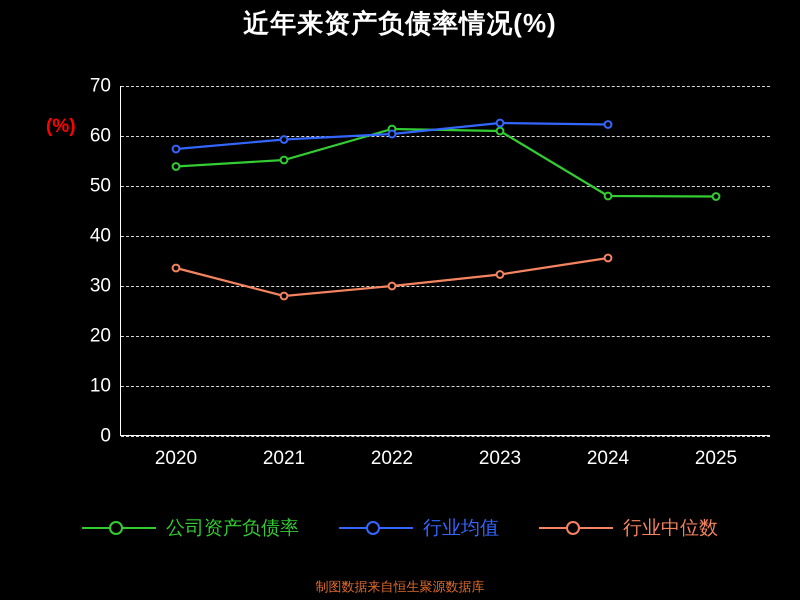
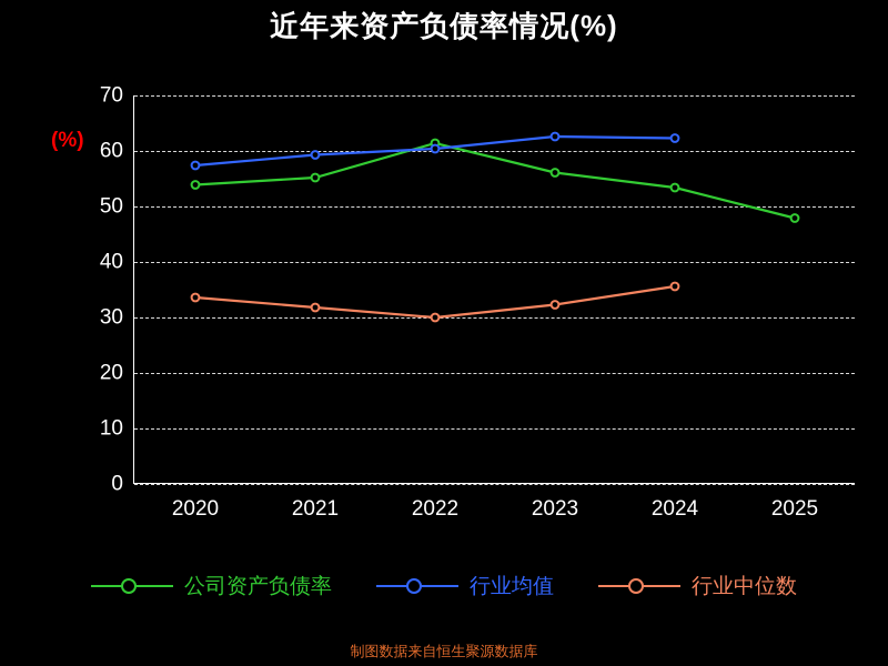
行业中位数/2021: 28 -> 32
公司资产负债率/2023: 61 -> 56
公司资产负债率/2024: 48 -> 53
